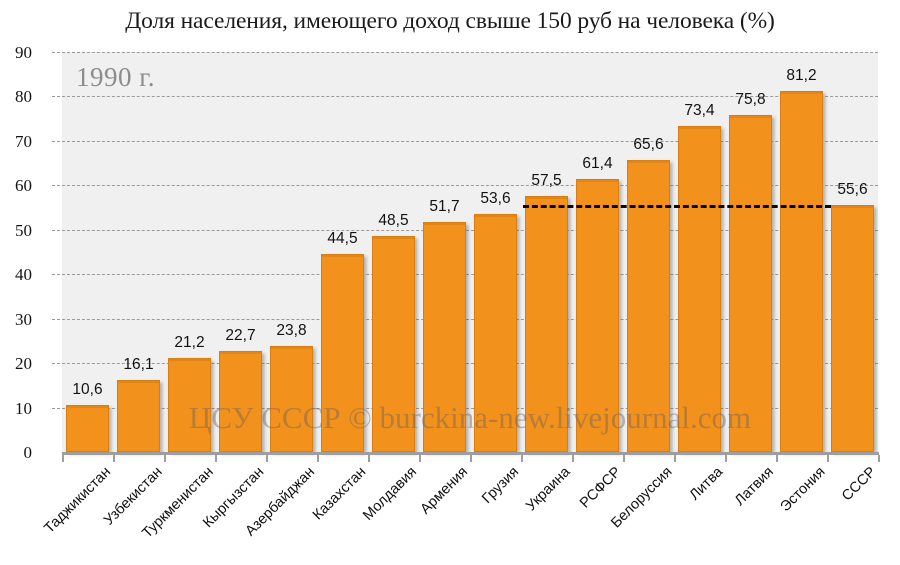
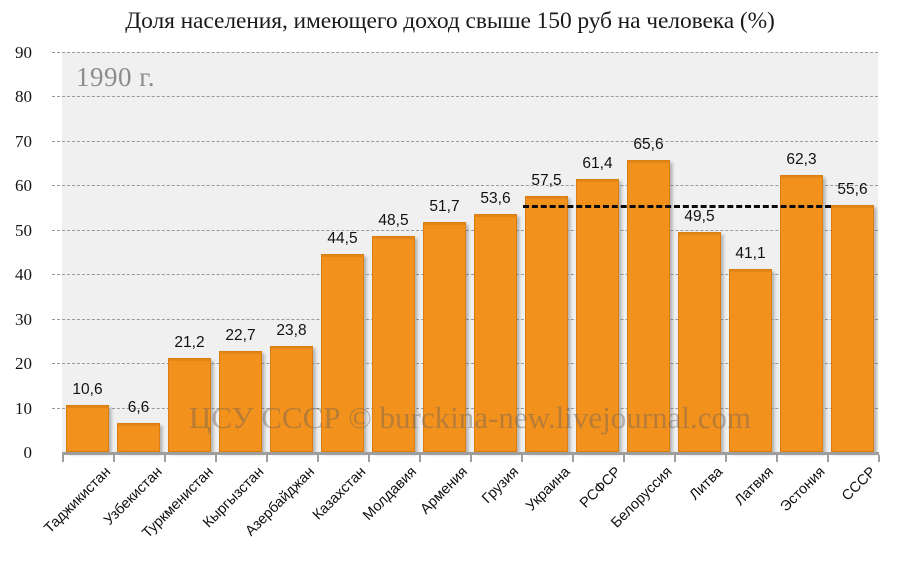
Узбекистан: 16,1 -> 6,6
Литва: 73,4 -> 49,5
Латвия: 75,8 -> 41,1
Эстония: 81,2 -> 62,3
